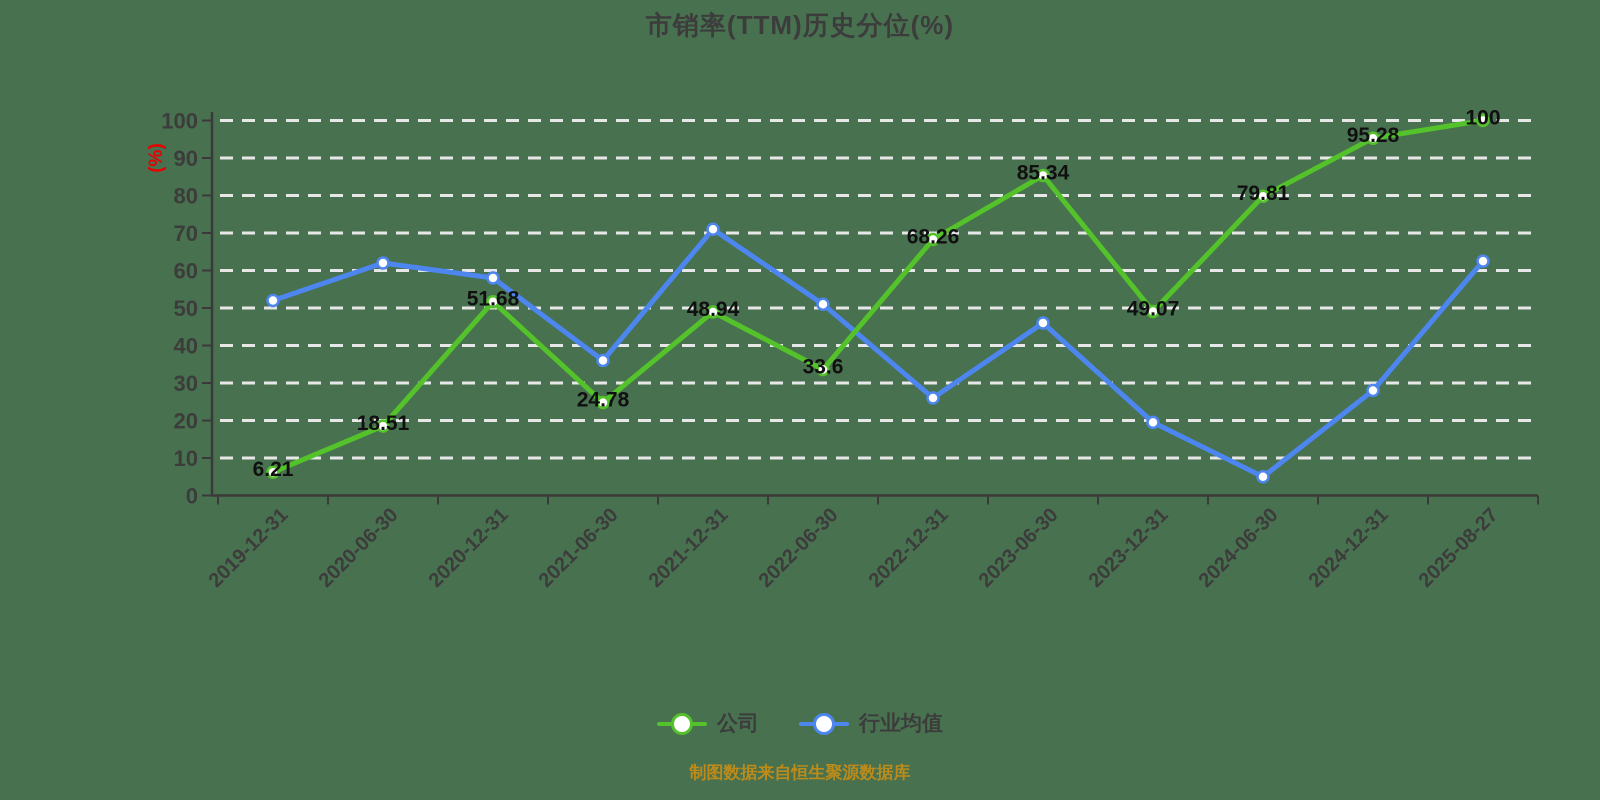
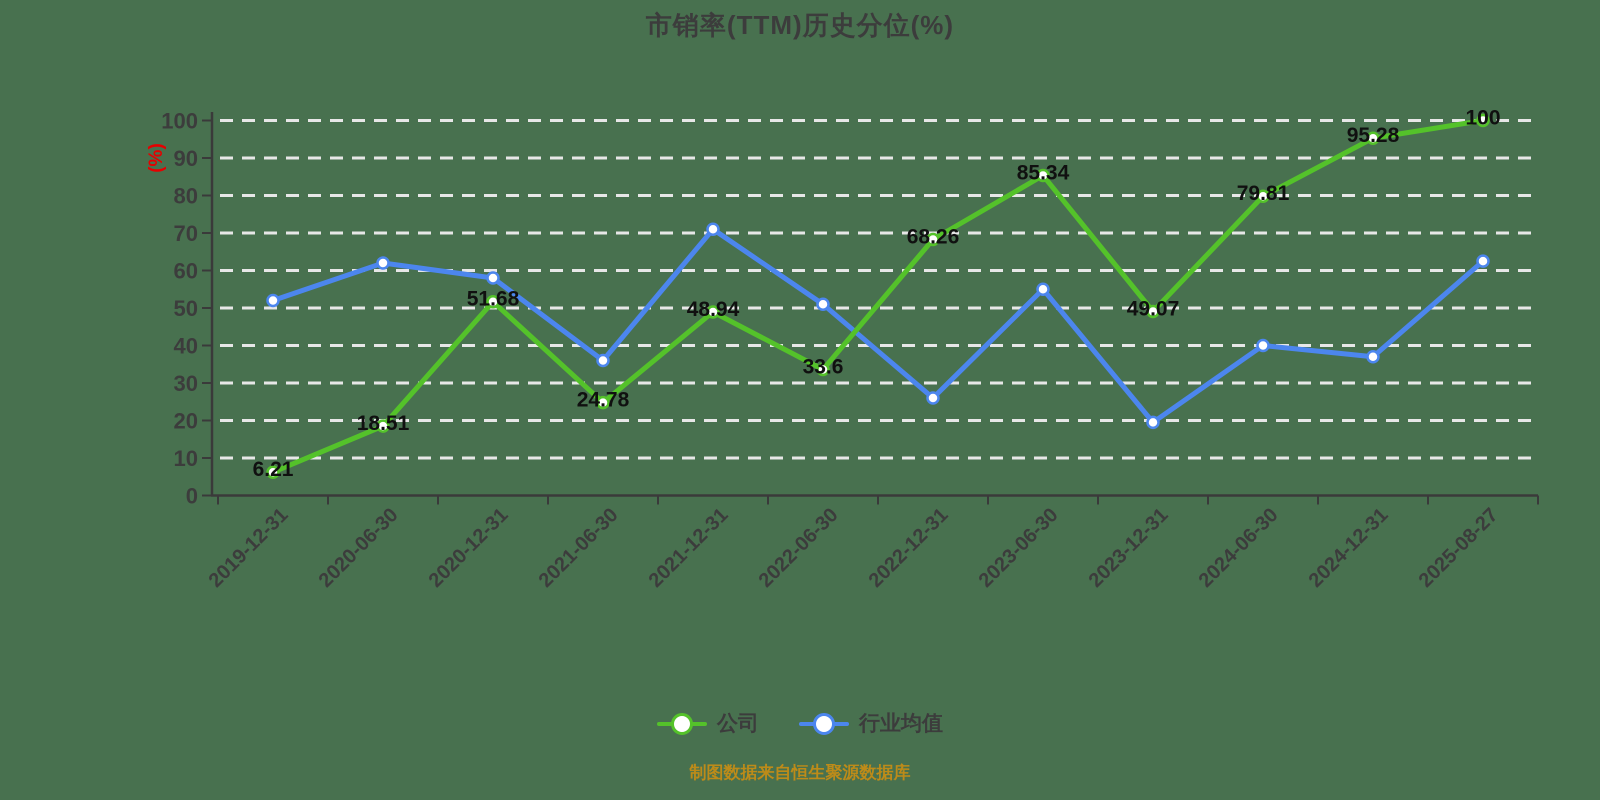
行业均值/2023-06-30: 46 -> 55
行业均值/2024-06-30: 5 -> 40
行业均值/2024-12-31: 28 -> 37
